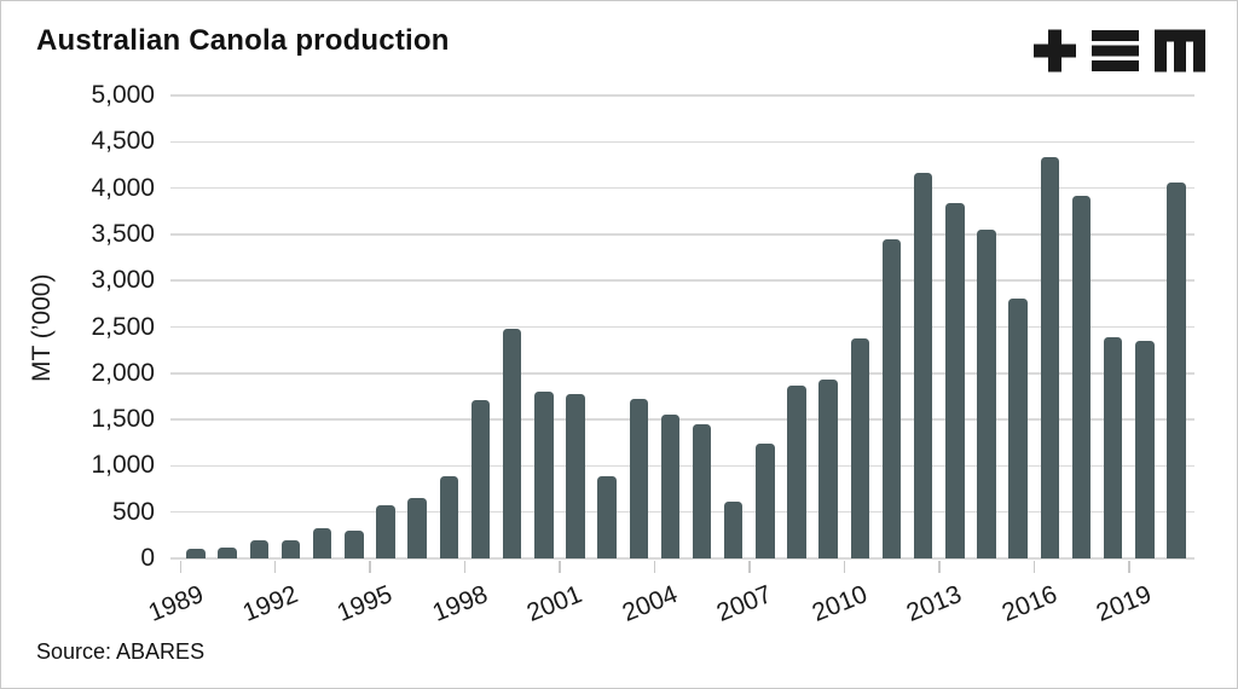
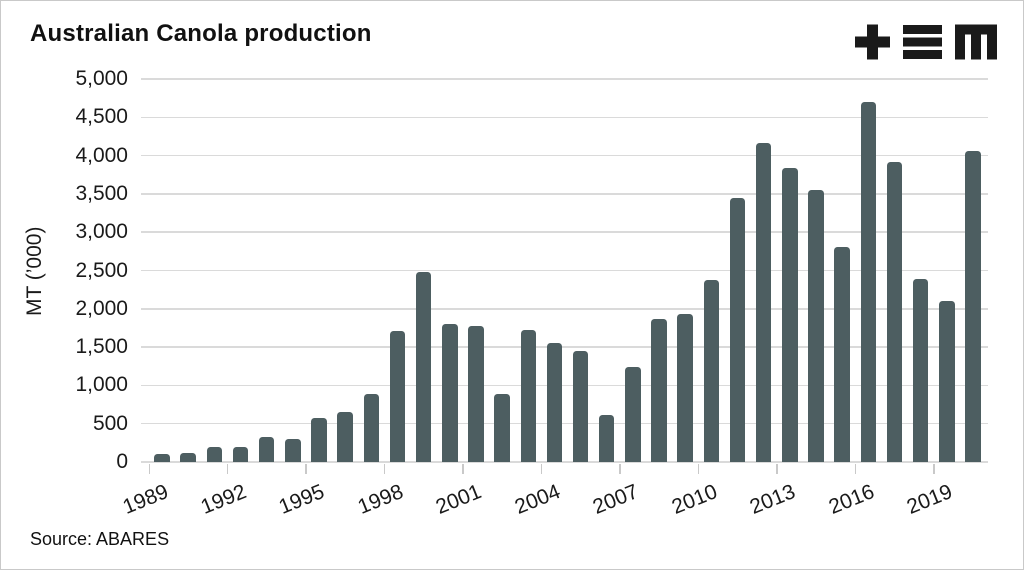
2016: 4300 -> 4700
2019: 2400 -> 2100
